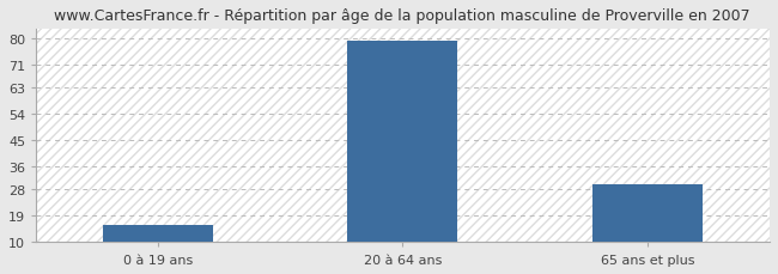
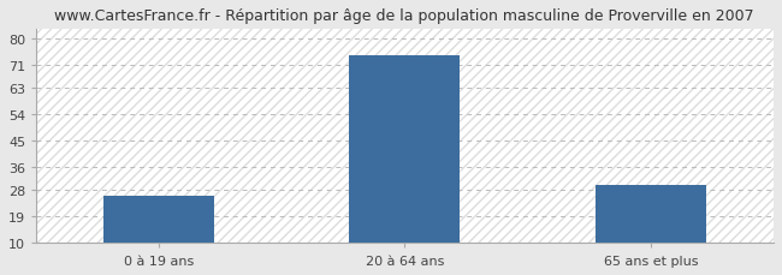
0 à 19 ans: 16 -> 26
20 à 64 ans: 79 -> 74
